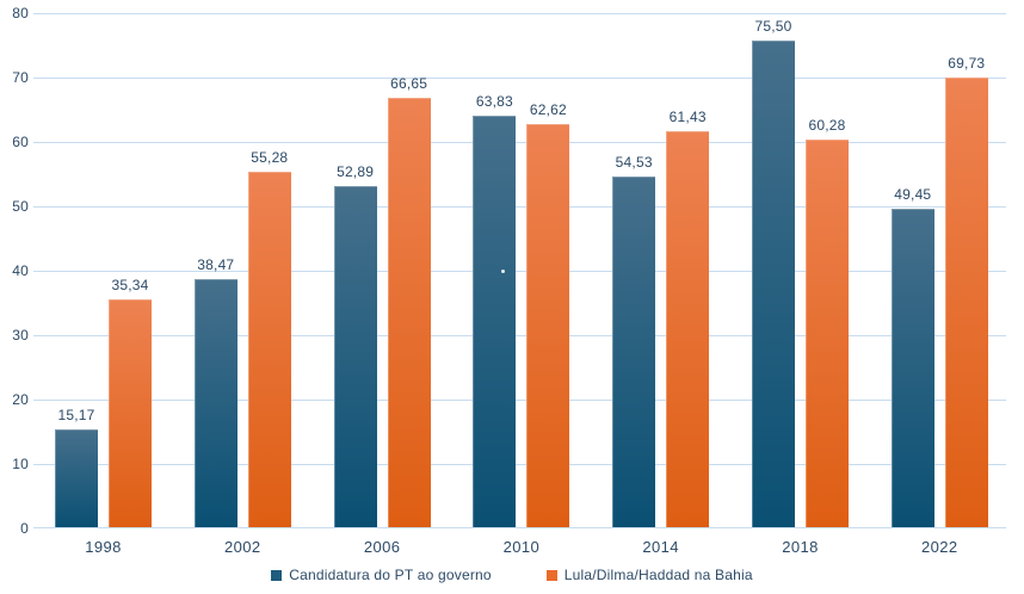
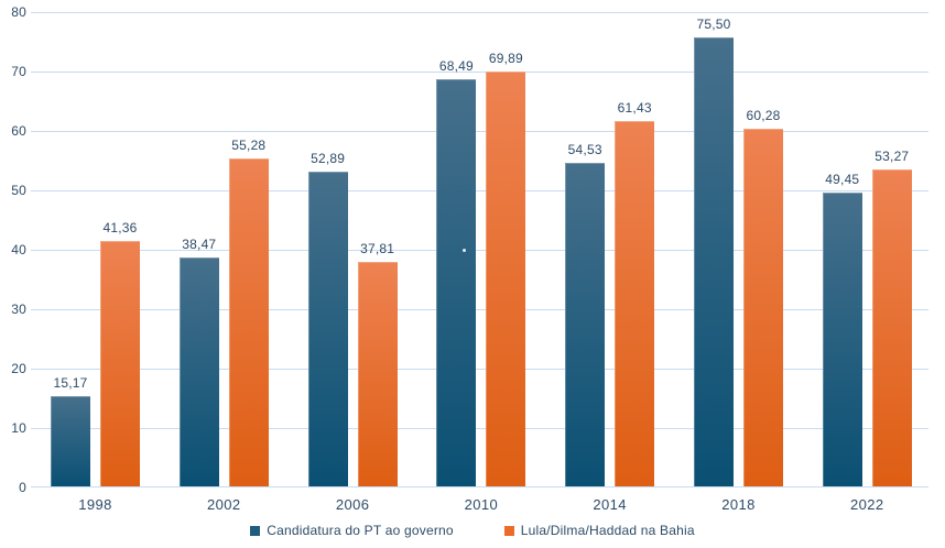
Lula/Dilma/Haddad na Bahia/1998: 35,34 -> 41,36
Lula/Dilma/Haddad na Bahia/2006: 66,65 -> 37,81
Candidatura do PT ao governo/2010: 63,83 -> 68,49
Lula/Dilma/Haddad na Bahia/2010: 62,62 -> 69,89
Lula/Dilma/Haddad na Bahia/2022: 69,73 -> 53,27
